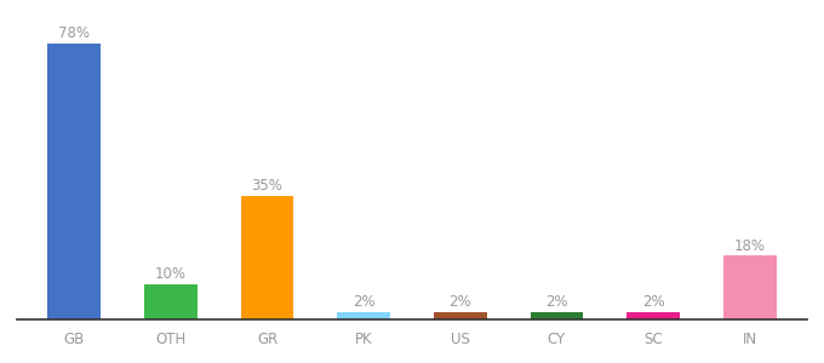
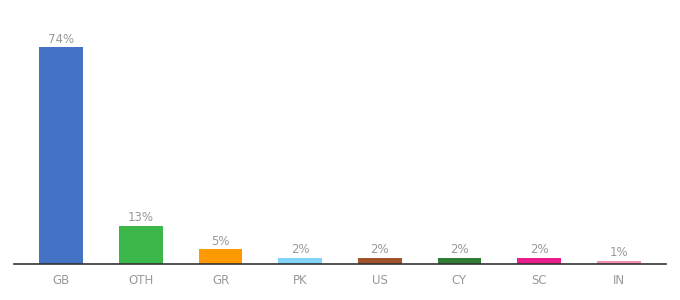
GB: 78% -> 74%
OTH: 10% -> 13%
GR: 35% -> 5%
IN: 18% -> 1%
